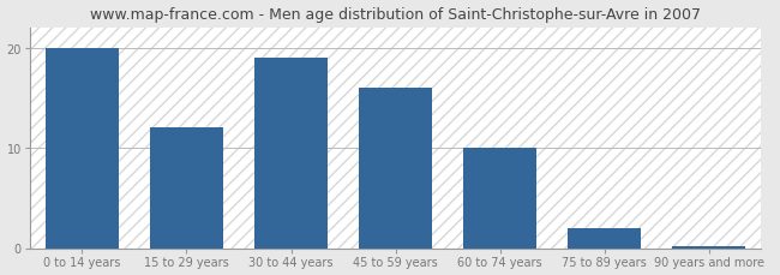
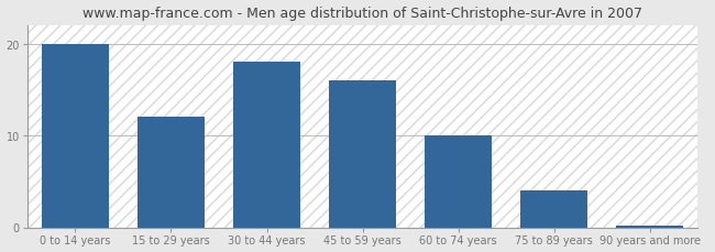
30 to 44 years: 19.0 -> 18.0
75 to 89 years: 2.0 -> 4.0
